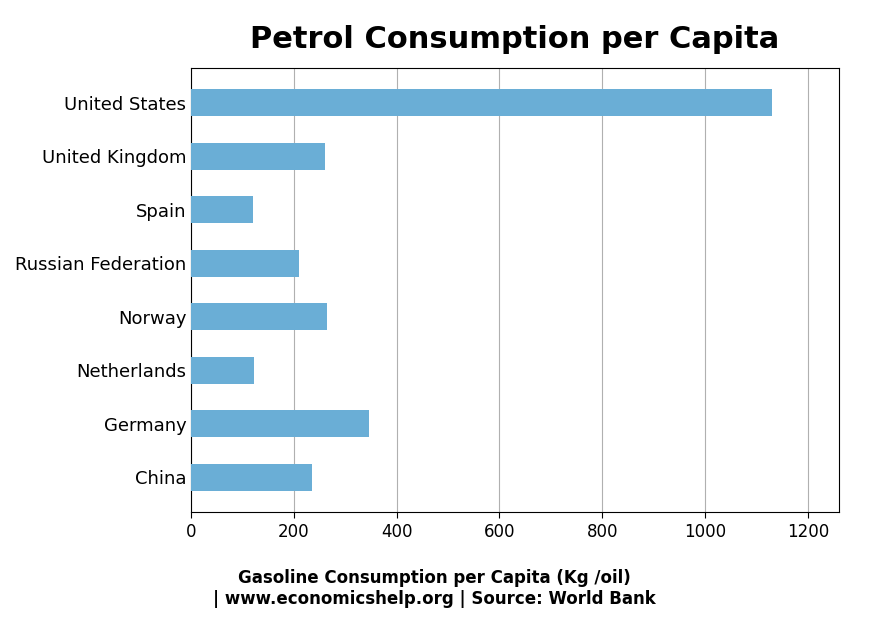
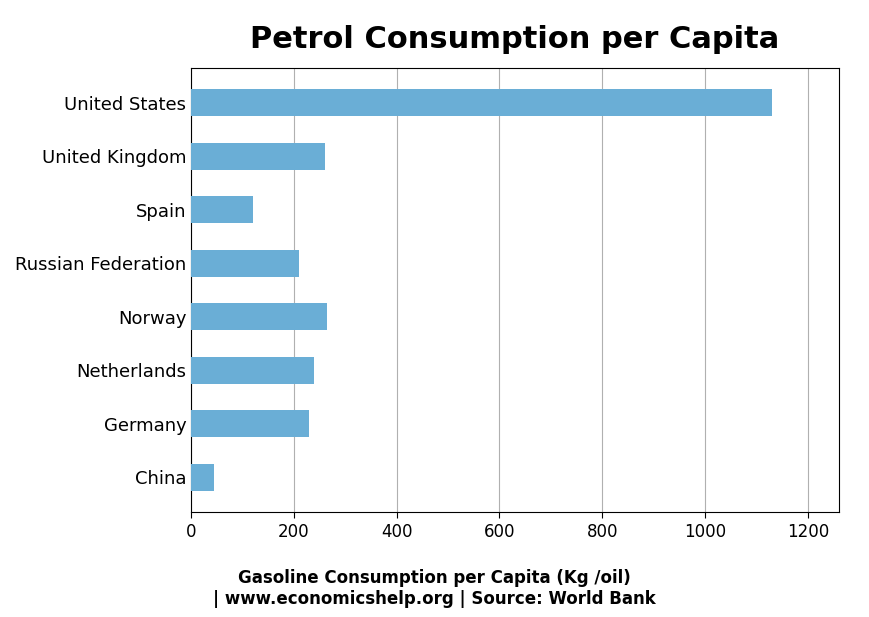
Netherlands: 122 -> 240
Germany: 346 -> 230
China: 236 -> 45
